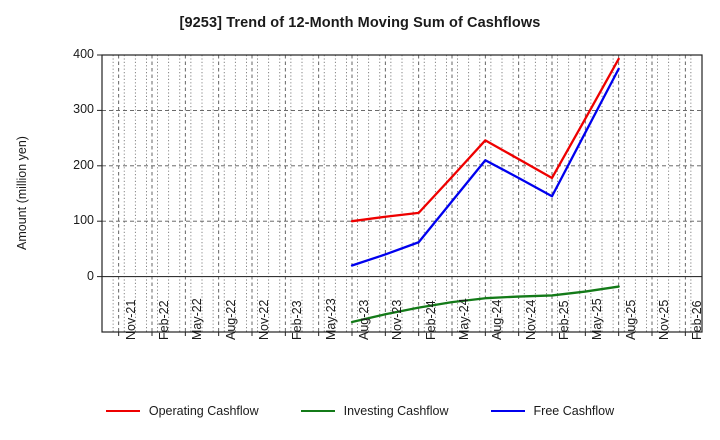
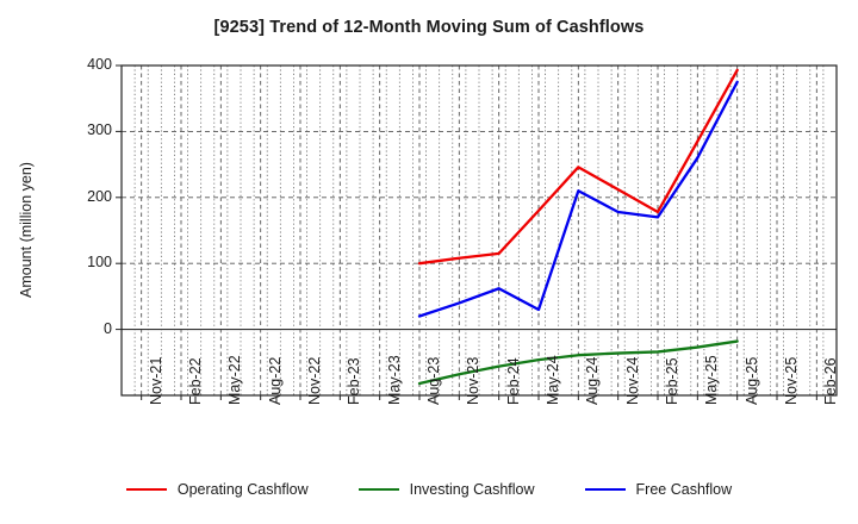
Free Cashflow/May-24: 140 -> 30
Free Cashflow/Feb-25: 140 -> 170
